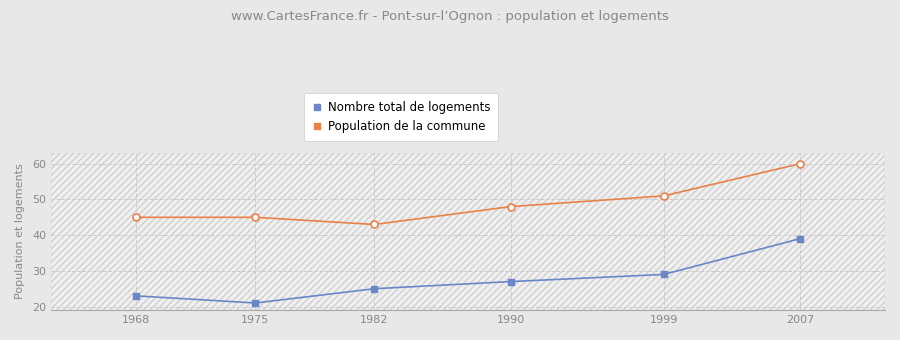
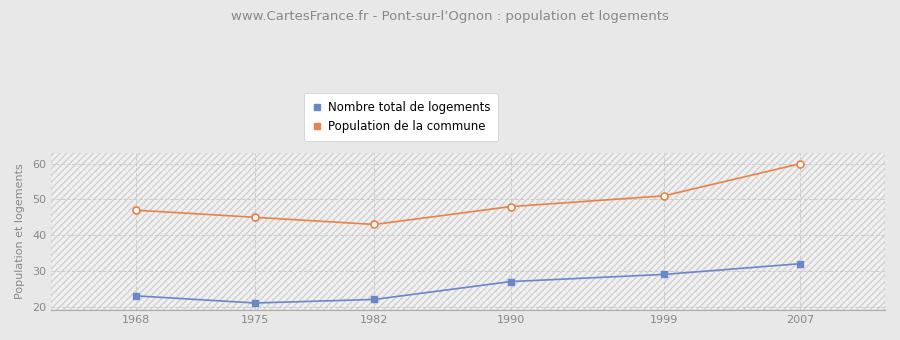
Population de la commune/1968: 45 -> 47
Nombre total de logements/1982: 25 -> 22
Nombre total de logements/2007: 39 -> 32
